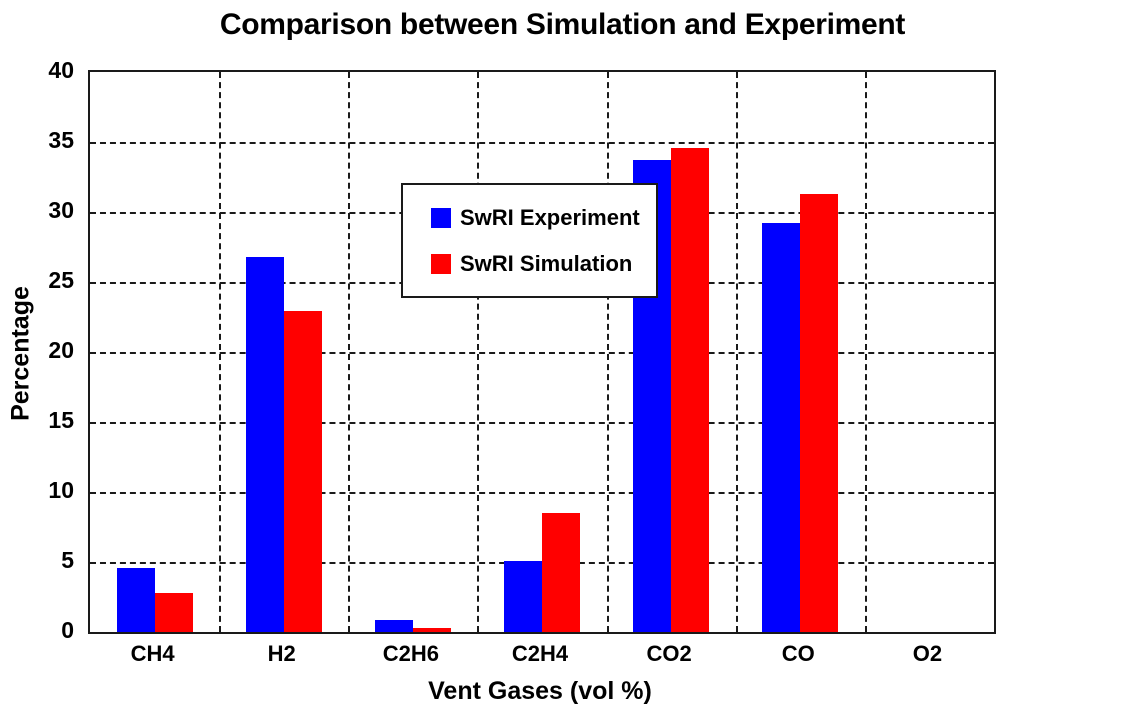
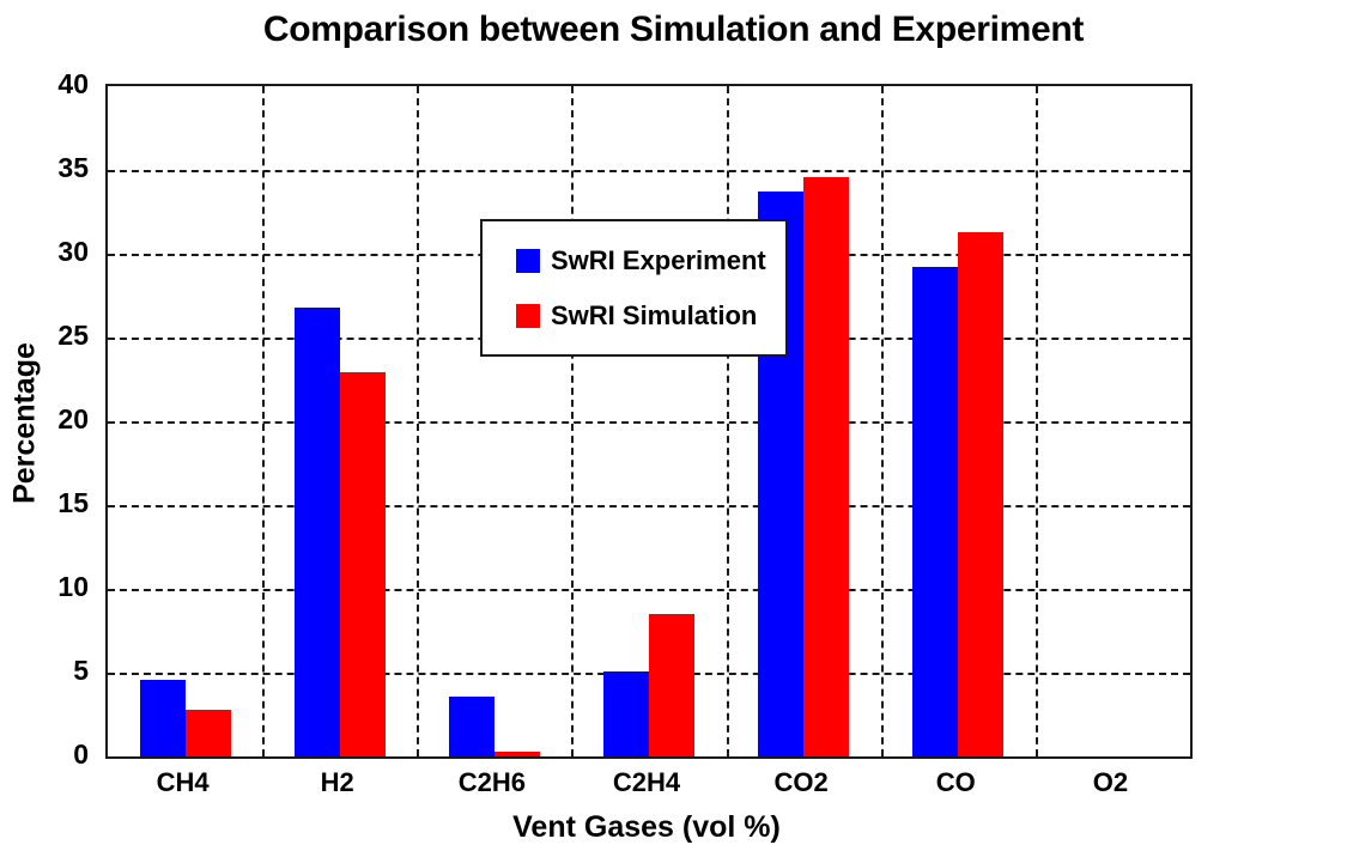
SwRI Experiment/C2H6: 0.8 -> 3.6
